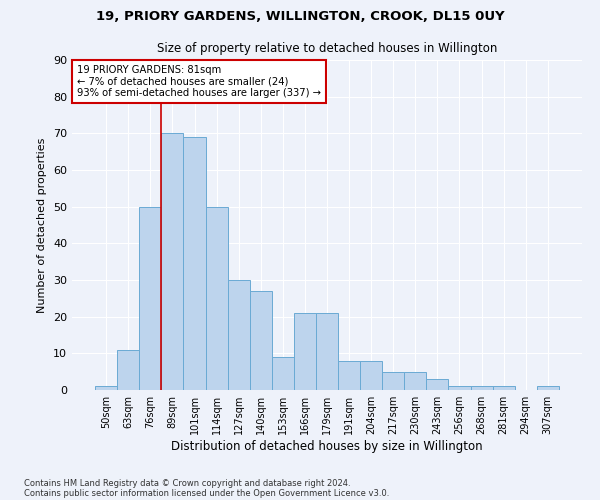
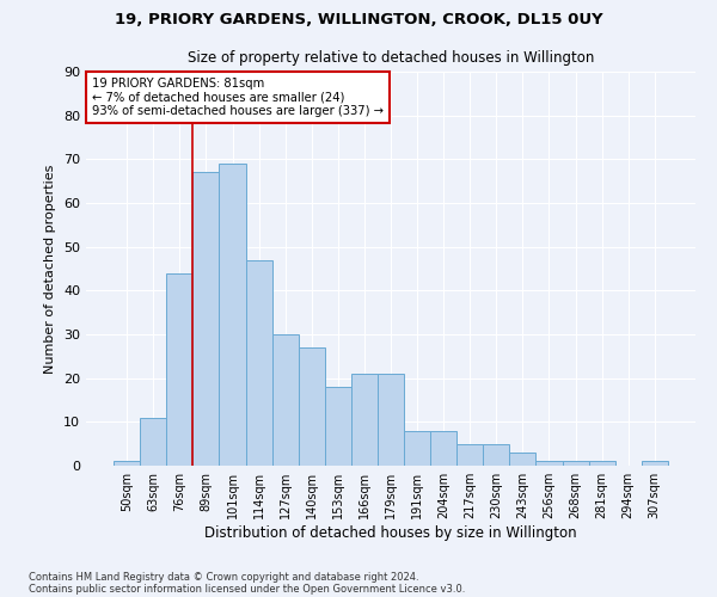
76sqm: 50 -> 44
89sqm: 70 -> 67
114sqm: 50 -> 47
153sqm: 9 -> 18
